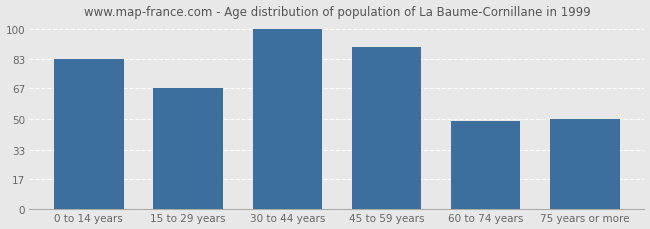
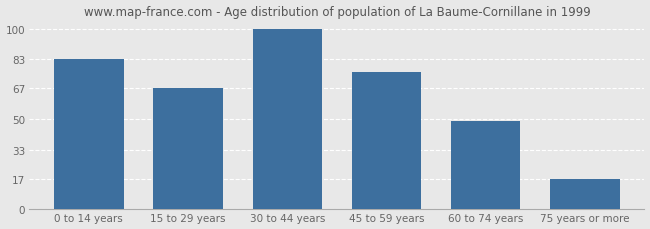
45 to 59 years: 90 -> 76
75 years or more: 50 -> 17
